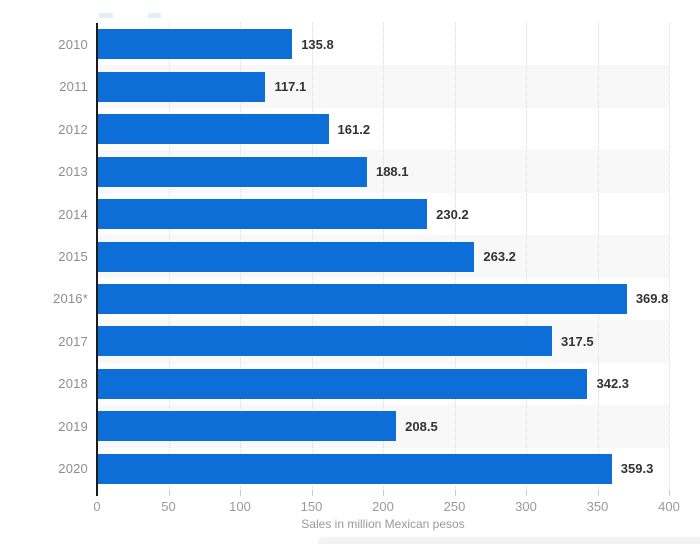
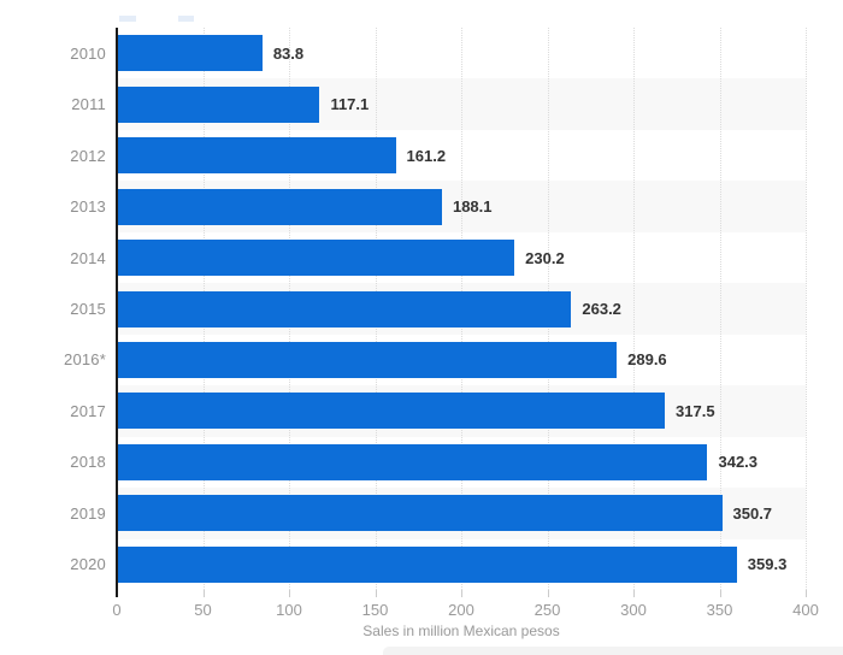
2010: 135.8 -> 83.8
2016*: 369.8 -> 289.6
2019: 208.5 -> 350.7
